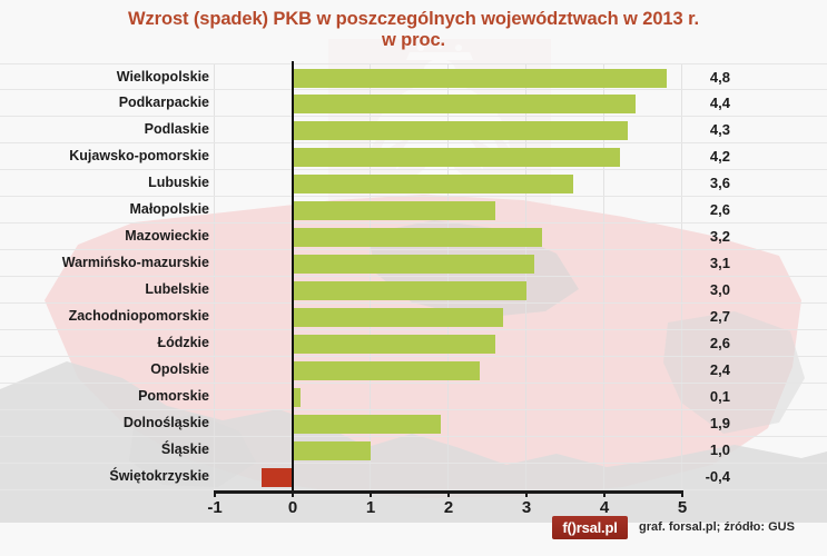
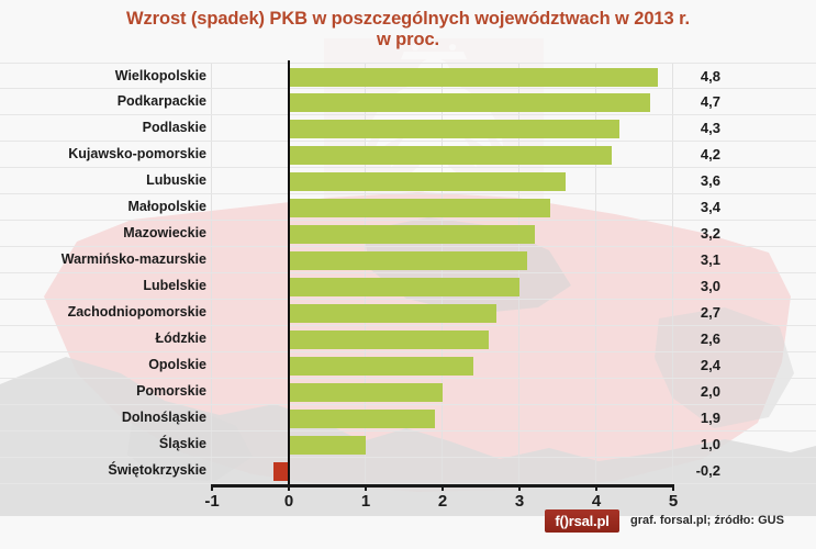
Podkarpackie: 4,4 -> 4,7
Małopolskie: 2,6 -> 3,4
Pomorskie: 0,1 -> 2,0
Świętokrzyskie: -0,4 -> -0,2
